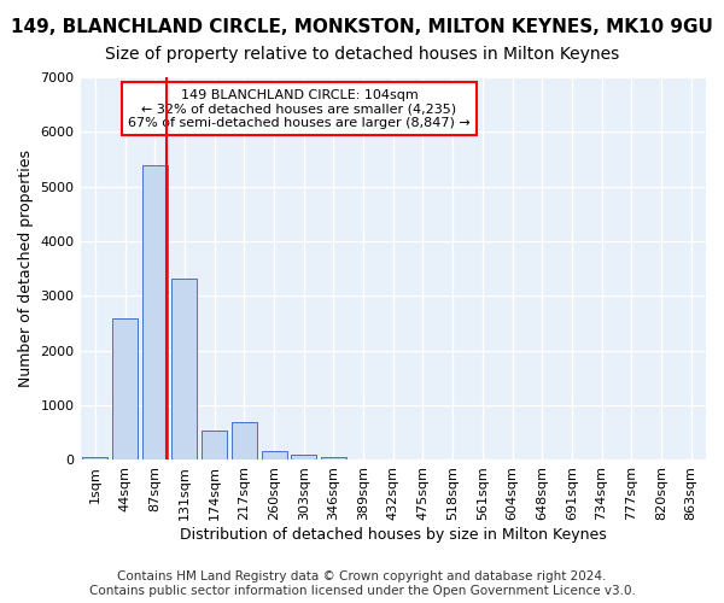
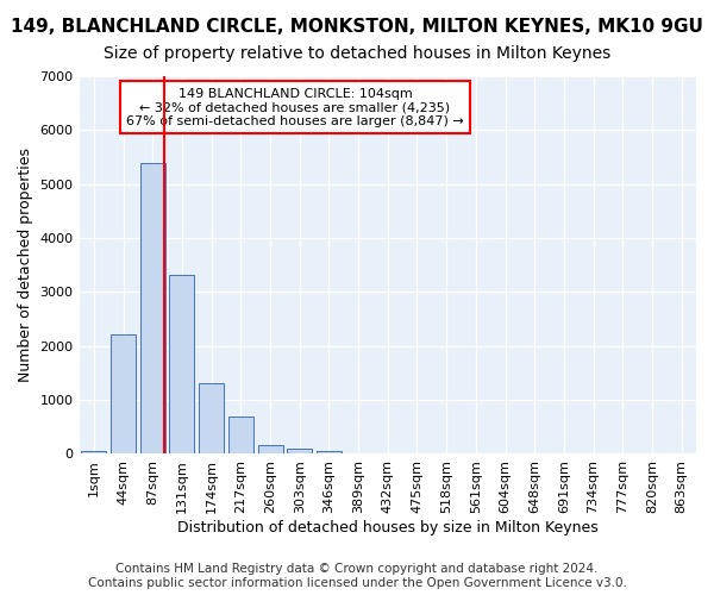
44sqm: 2600 -> 2220
174sqm: 550 -> 1310
